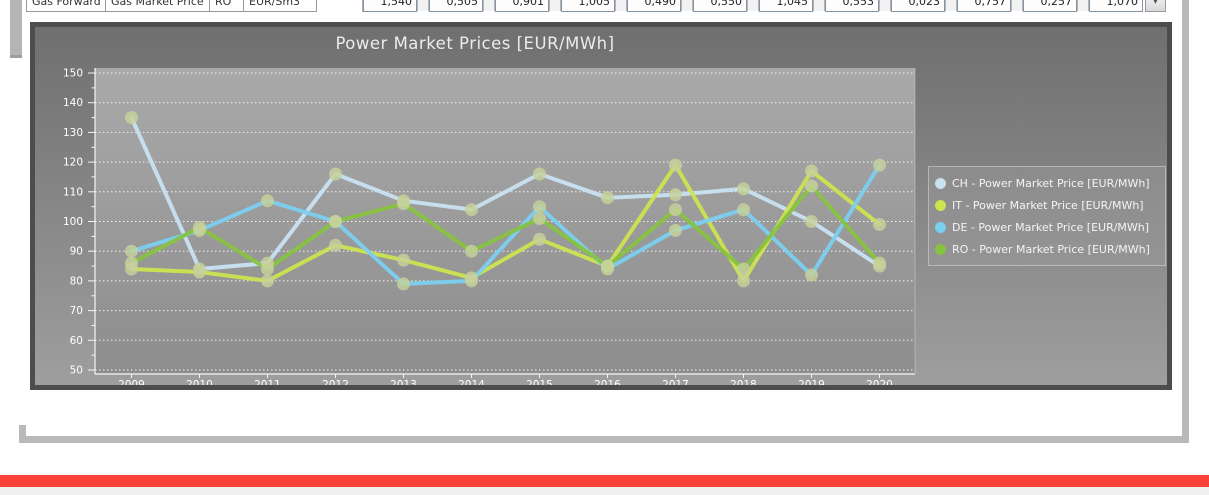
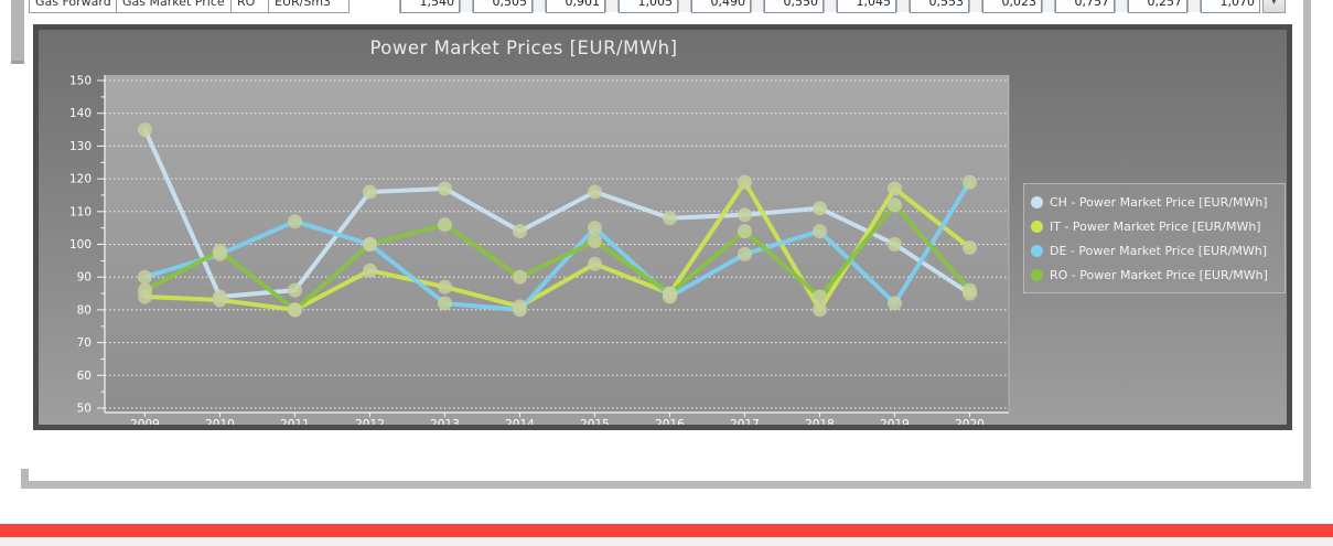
RO - Power Market Price [EUR/MWh]/2011: 84 -> 80
CH - Power Market Price [EUR/MWh]/2013: 107 -> 117
DE - Power Market Price [EUR/MWh]/2013: 79 -> 82
